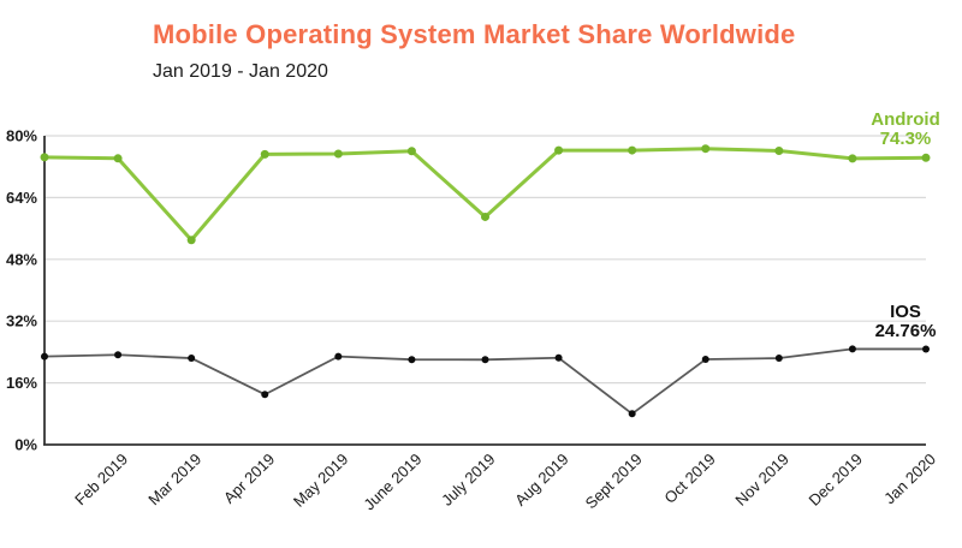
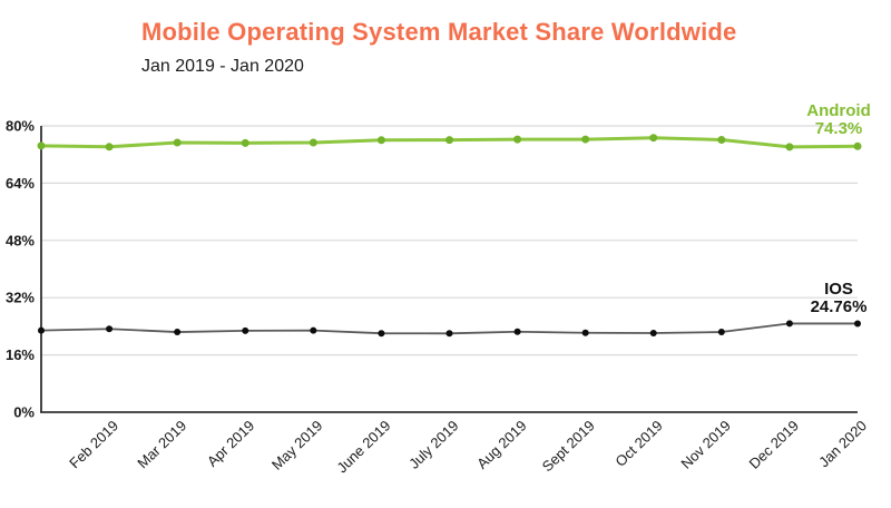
Android/Mar 2019: 53% -> 75%
IOS/Apr 2019: 13% -> 23%
Android/July 2019: 59% -> 76%
IOS/Sept 2019: 8% -> 22%
